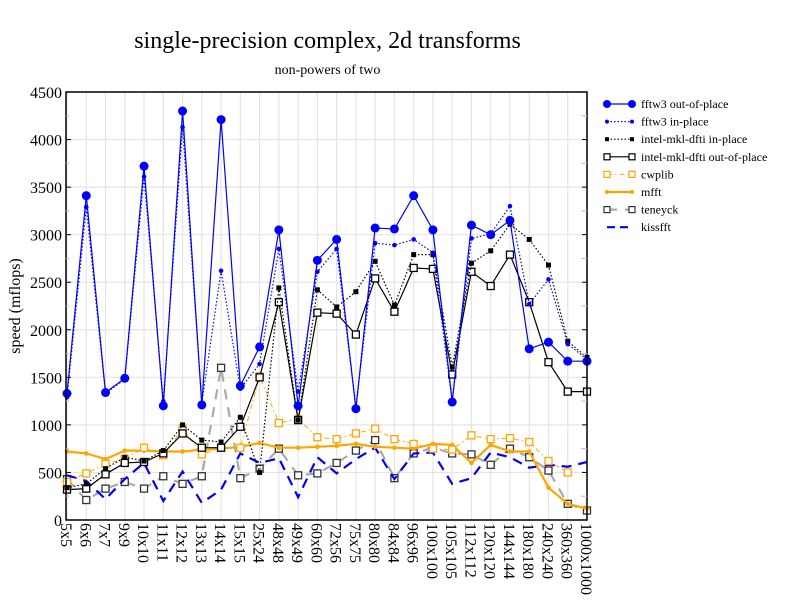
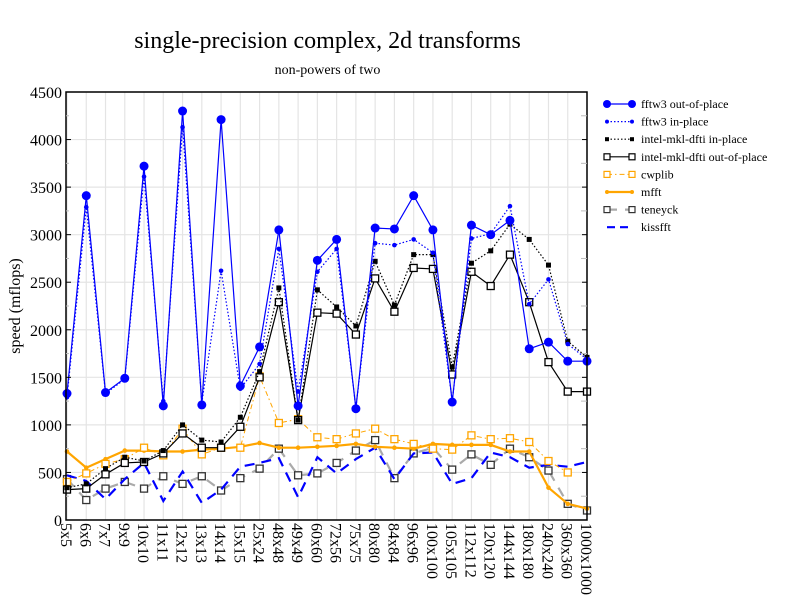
mfft/6x6: 700 -> 600
teneyck/14x14: 1600 -> 300
kissfft/15x15: 700 -> 600
intel-mkl-dfti in-place/25x24: 500 -> 1600
intel-mkl-dfti in-place/75x75: 2400 -> 2000
teneyck/105x105: 700 -> 500
mfft/112x112: 600 -> 800
